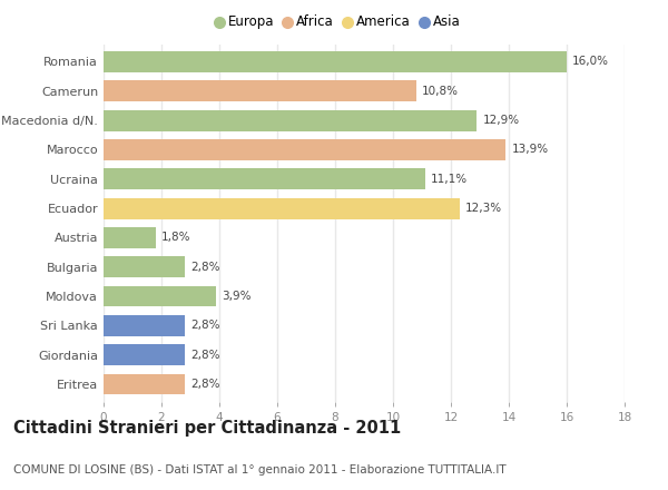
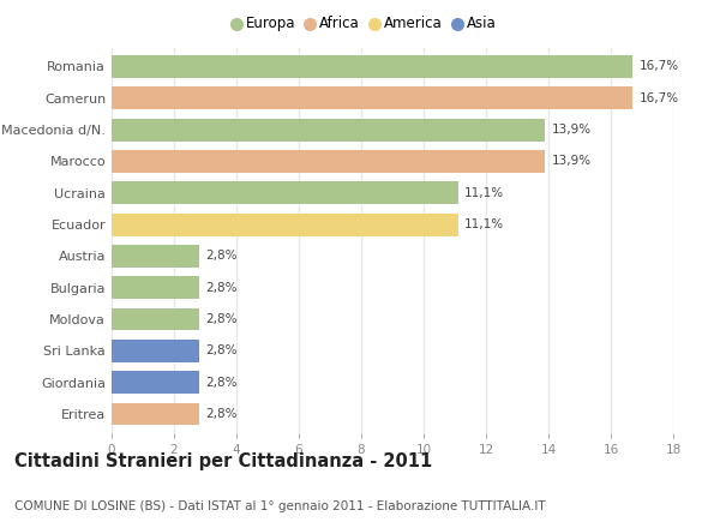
Romania: 16,0% -> 16,7%
Camerun: 10,8% -> 16,7%
Macedonia d/N.: 12,9% -> 13,9%
Ecuador: 12,3% -> 11,1%
Austria: 1,8% -> 2,8%
Moldova: 3,9% -> 2,8%
